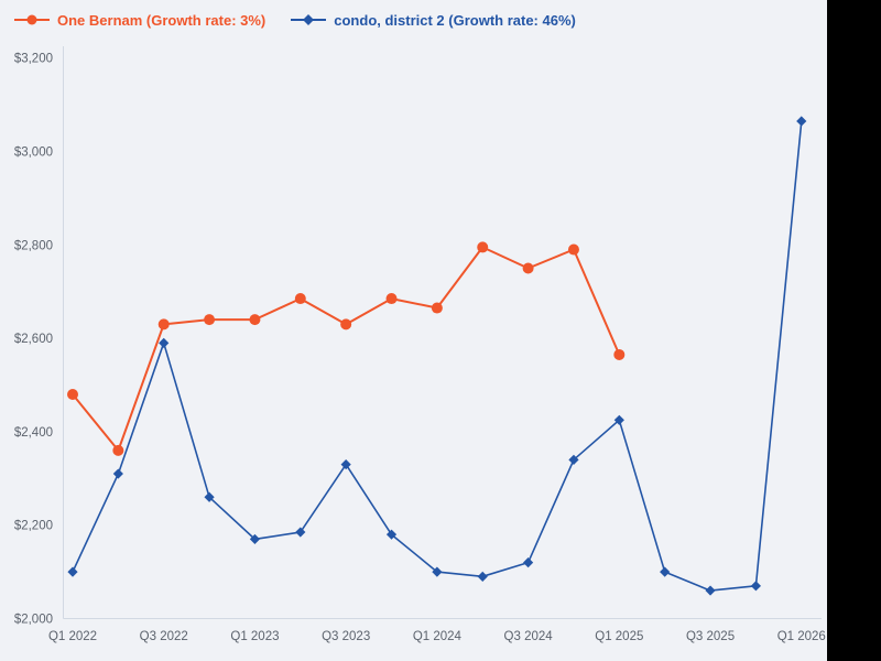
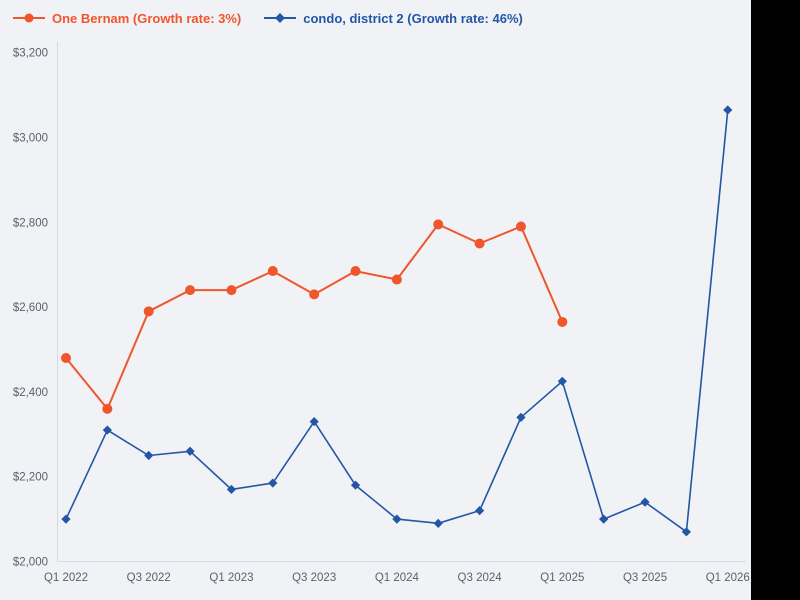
One Bernam (Growth rate: 3%)/Q3 2022: $2630 -> $2590
condo, district 2 (Growth rate: 46%)/Q3 2022: $2590 -> $2250
condo, district 2 (Growth rate: 46%)/Q3 2025: $2060 -> $2140
